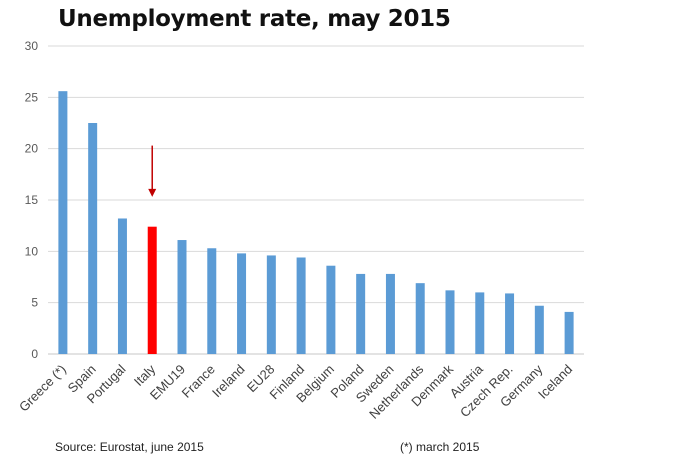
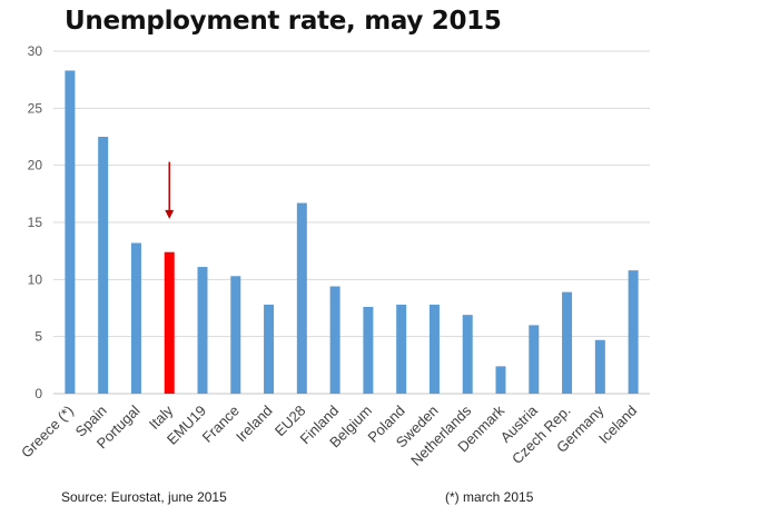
Greece (*): 25.6 -> 28.3
Ireland: 9.8 -> 7.8
EU28: 9.6 -> 16.7
Belgium: 8.6 -> 7.6
Denmark: 6.2 -> 2.4
Czech Rep.: 5.9 -> 8.9
Iceland: 4.1 -> 10.8
